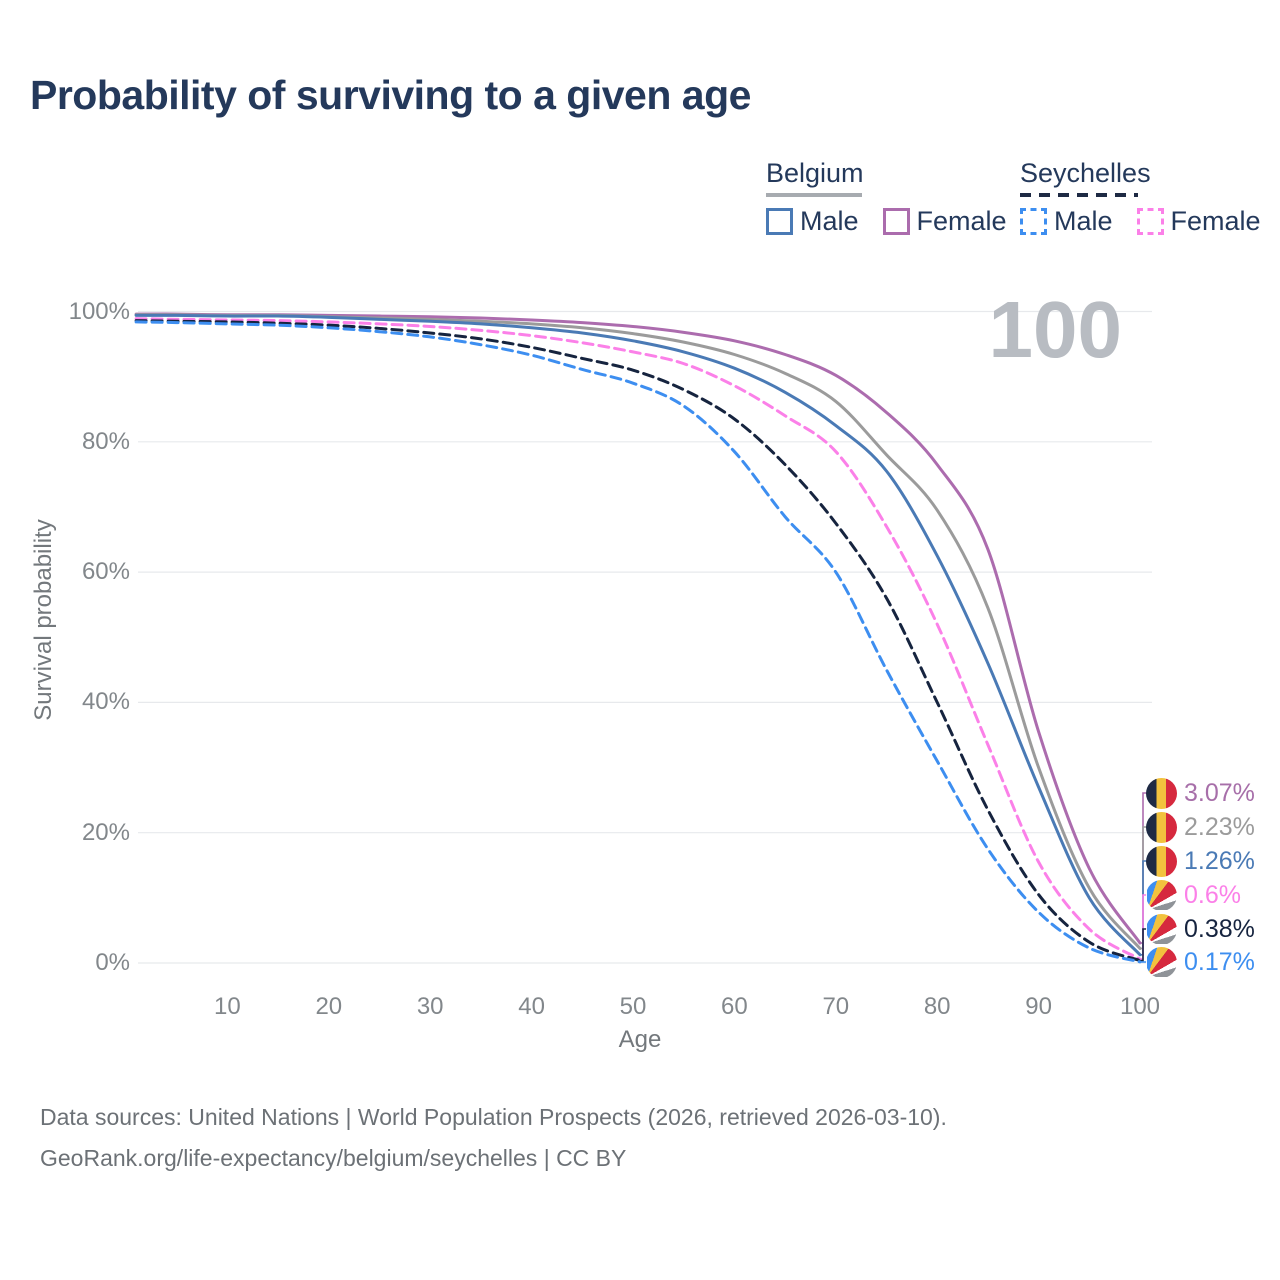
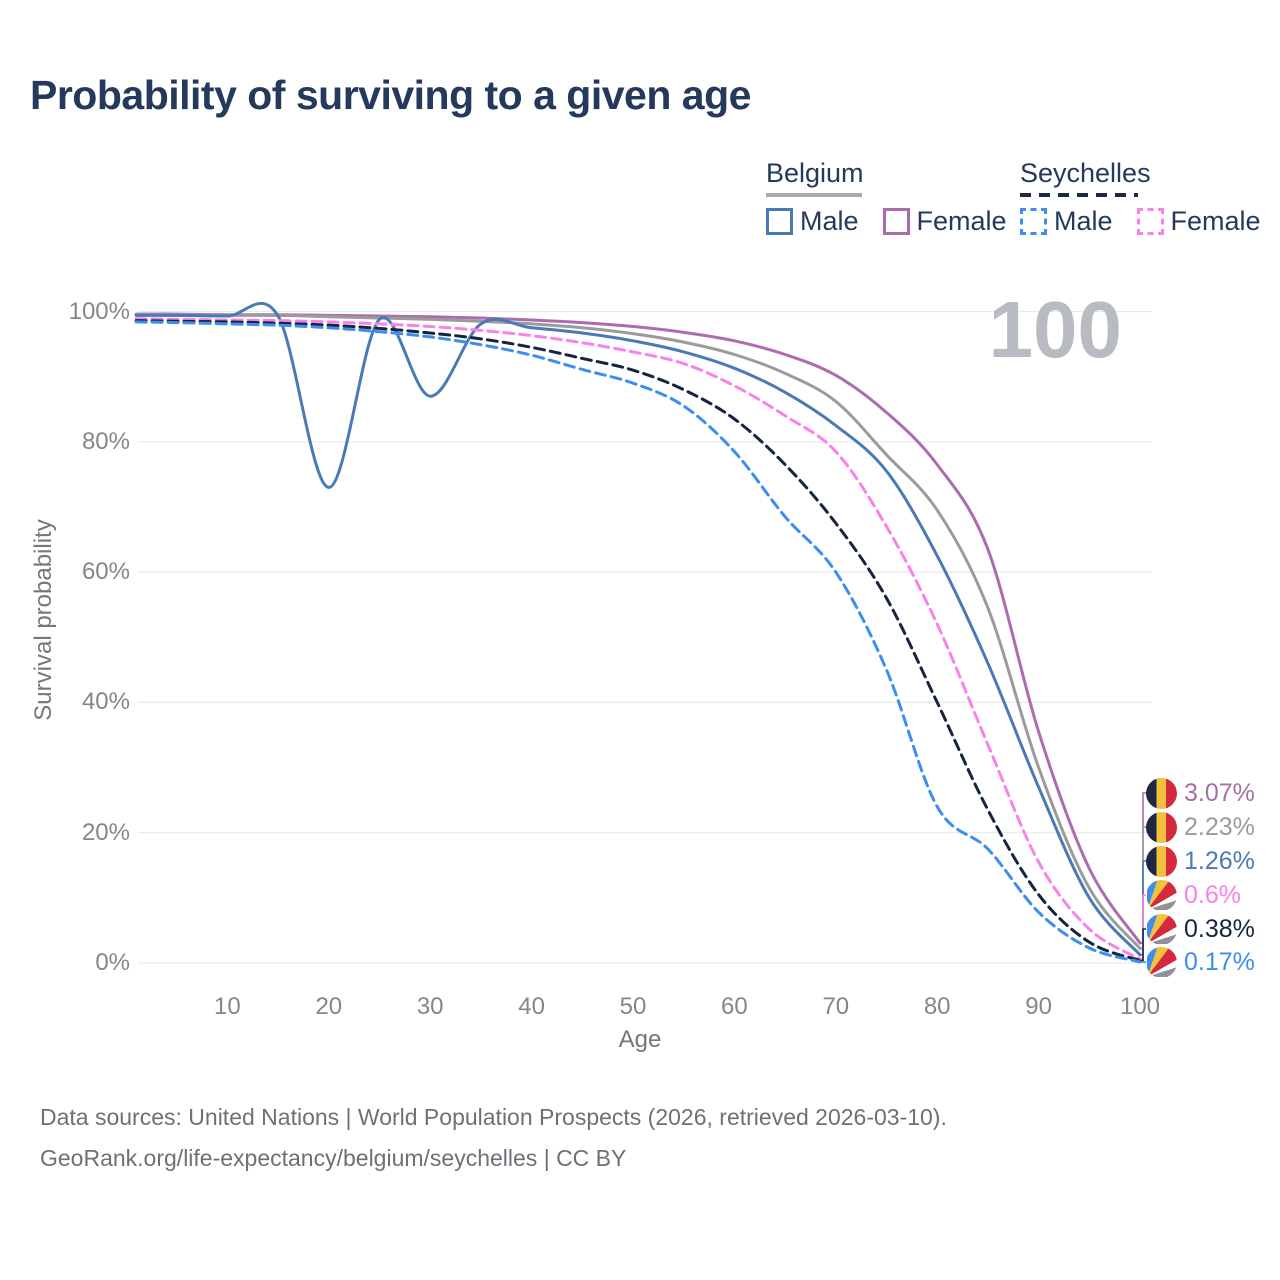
Belgium Male/20: 99% -> 73%
Belgium Male/30: 98% -> 87%
Seychelles Male/80: 31% -> 24%
